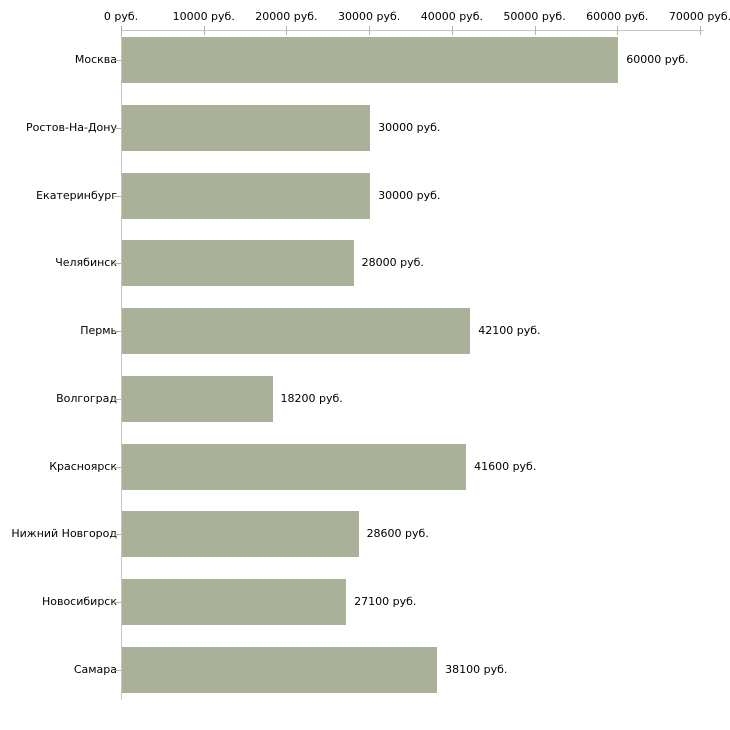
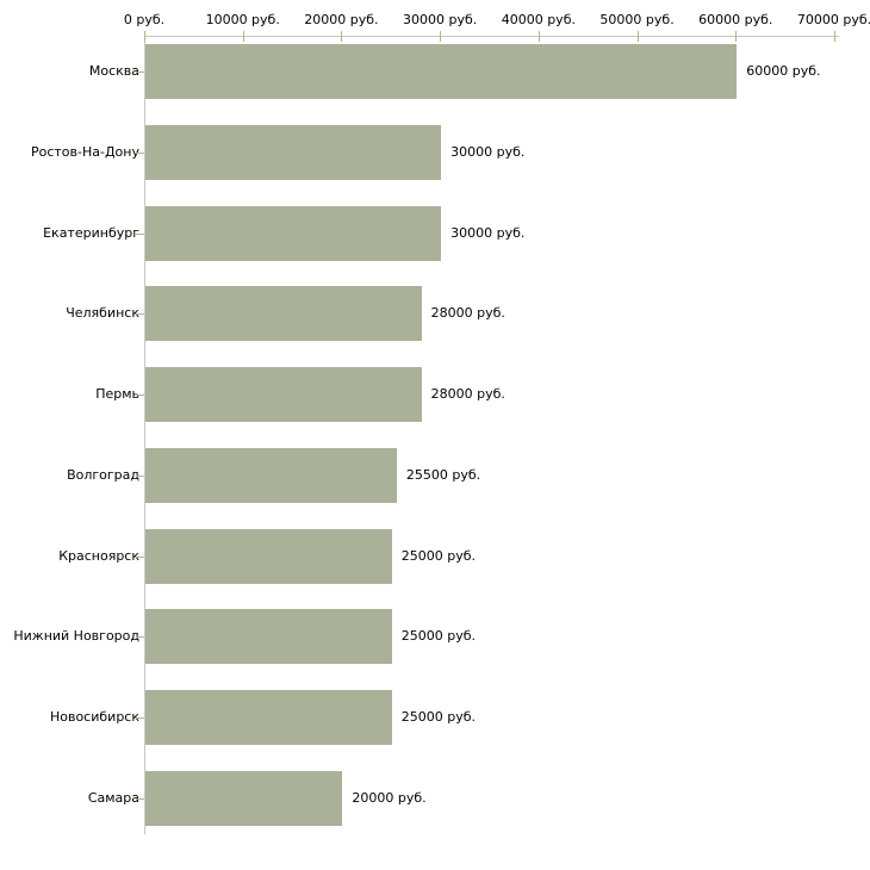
Пермь: 42100 -> 28000
Волгоград: 18200 -> 25500
Красноярск: 41600 -> 25000
Нижний Новгород: 28600 -> 25000
Новосибирск: 27100 -> 25000
Самара: 38100 -> 20000
